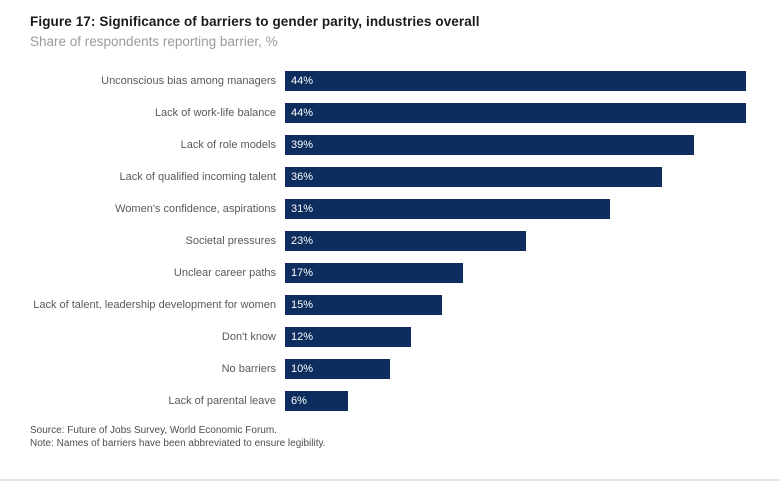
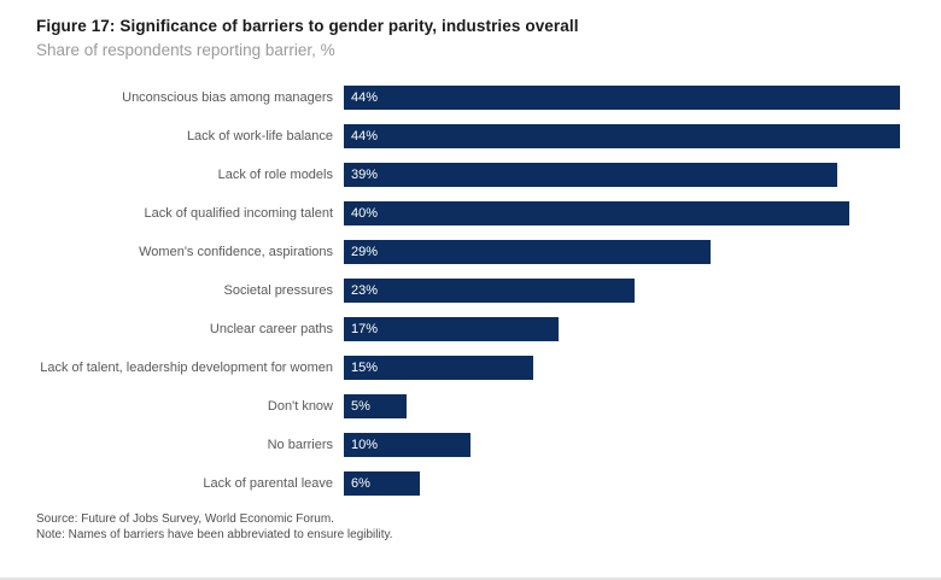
Lack of qualified incoming talent: 36% -> 40%
Women's confidence, aspirations: 31% -> 29%
Don't know: 12% -> 5%
